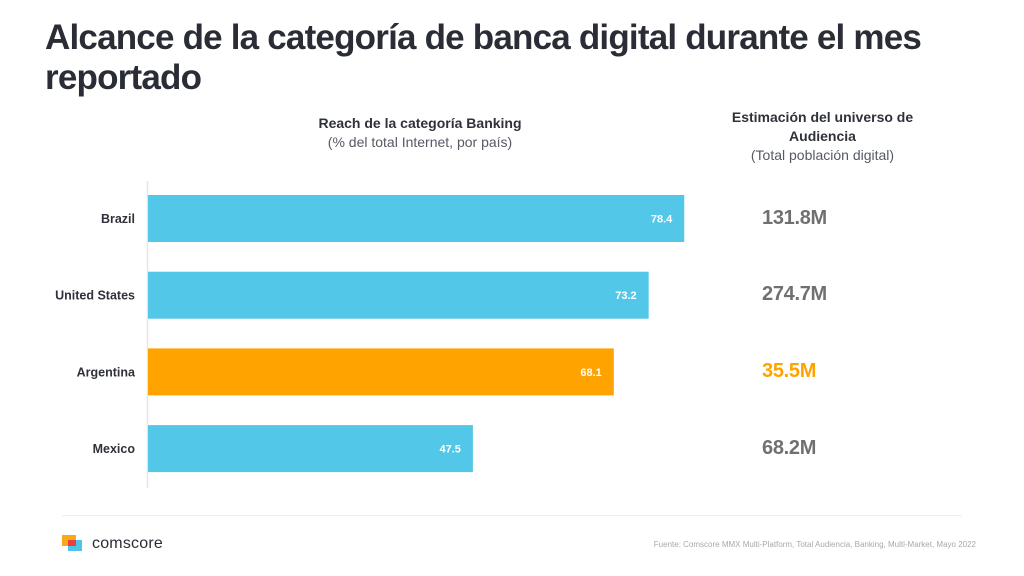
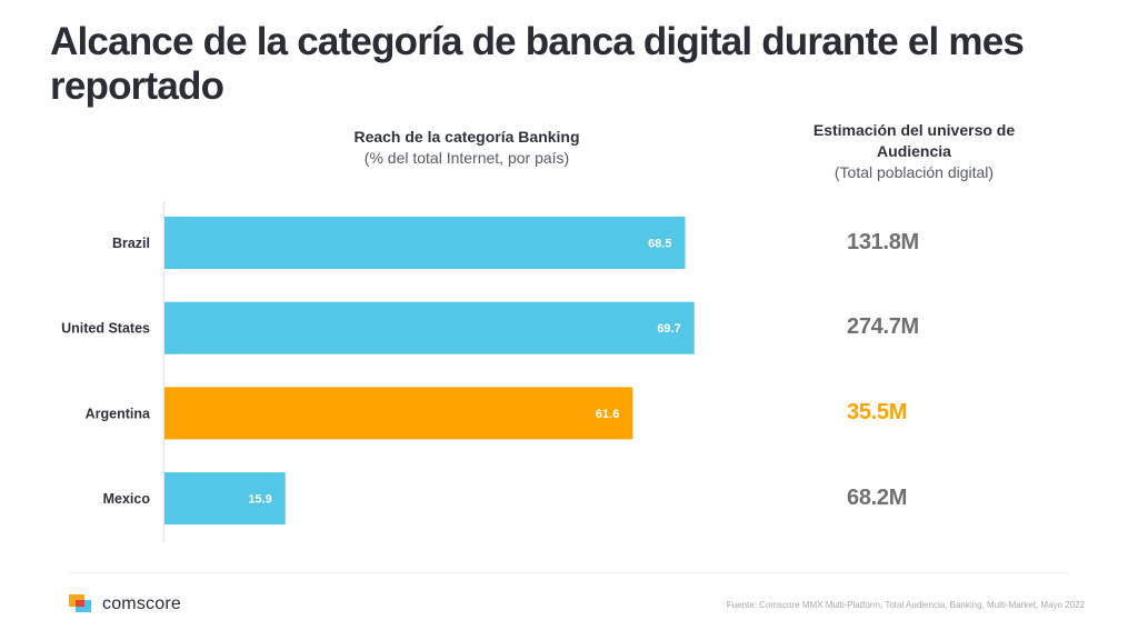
Brazil: 78.4 -> 68.5
United States: 73.2 -> 69.7
Argentina: 68.1 -> 61.6
Mexico: 47.5 -> 15.9
